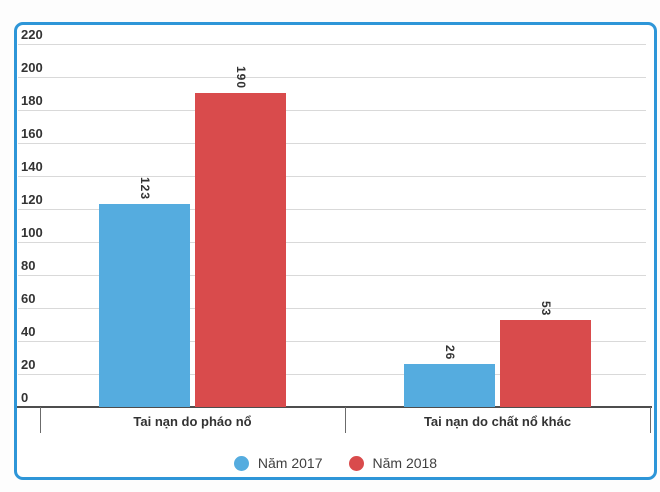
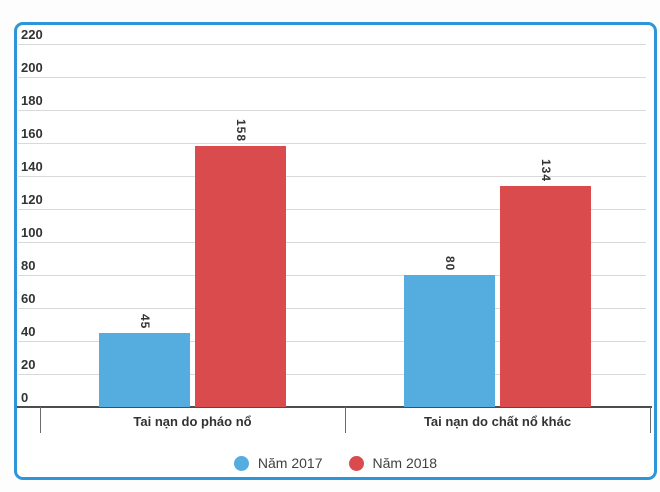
Năm 2017/Tai nạn do pháo nổ: 123 -> 45
Năm 2018/Tai nạn do pháo nổ: 190 -> 158
Năm 2017/Tai nạn do chất nổ khác: 26 -> 80
Năm 2018/Tai nạn do chất nổ khác: 53 -> 134
